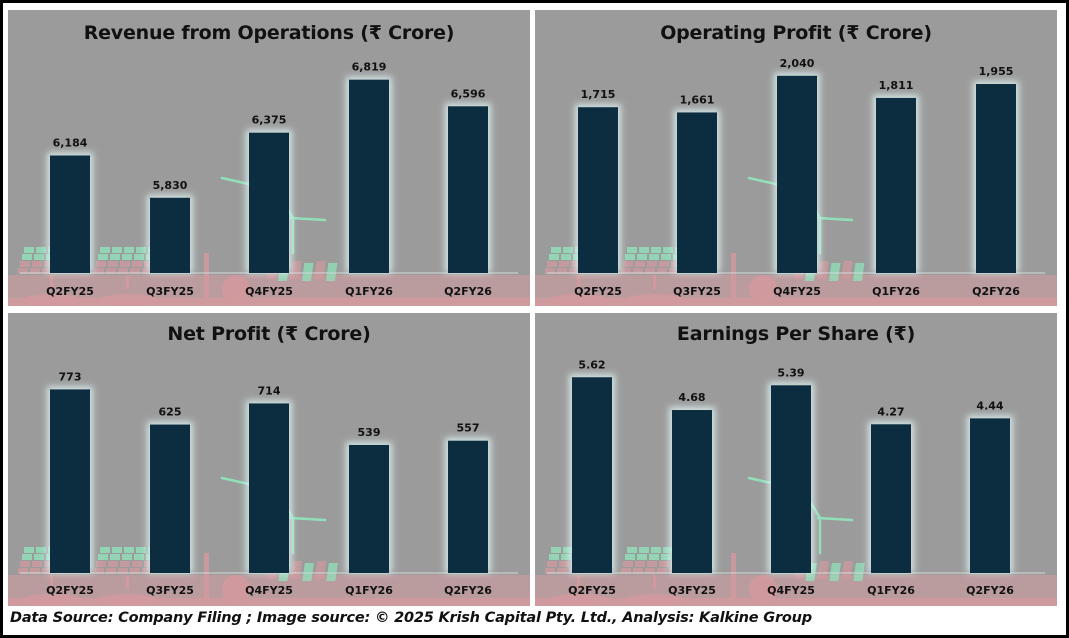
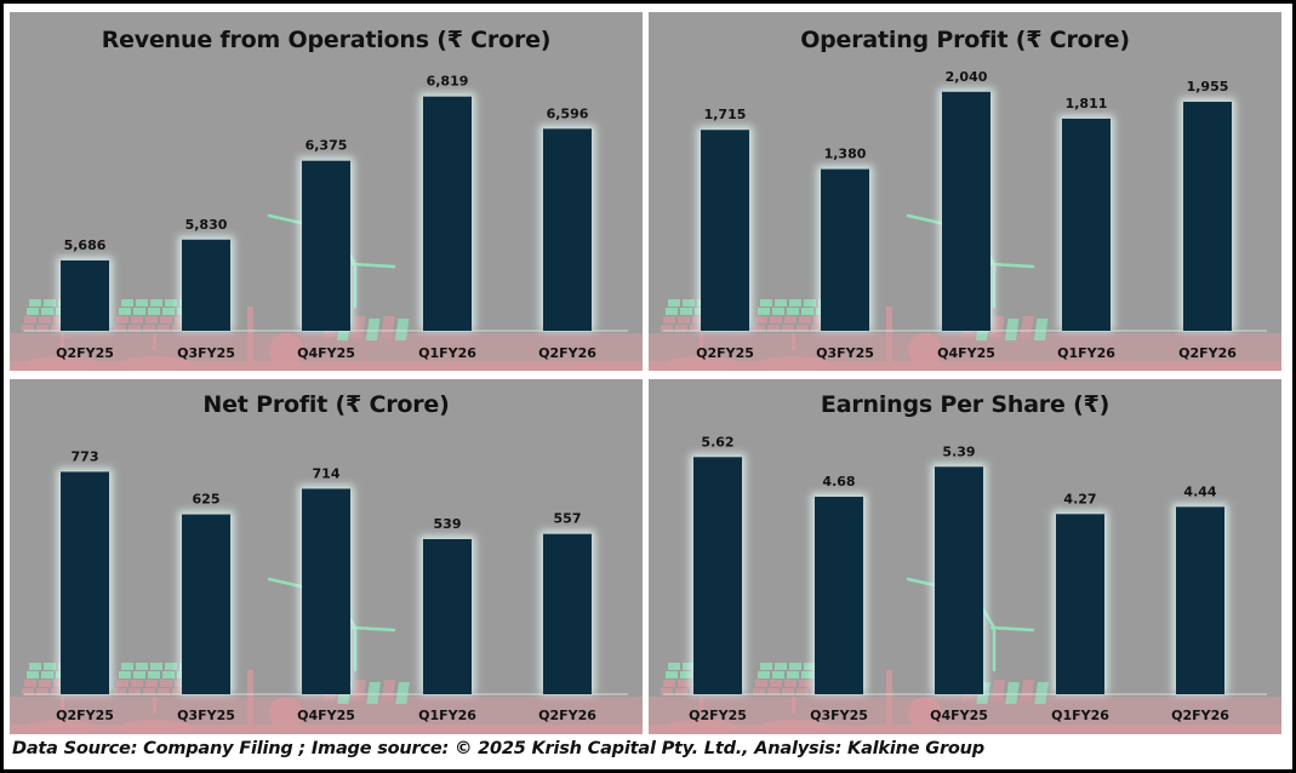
Revenue from Operations (₹ Crore)/Q2FY25: 6,184 -> 5,686
Operating Profit (₹ Crore)/Q3FY25: 1,661 -> 1,380
